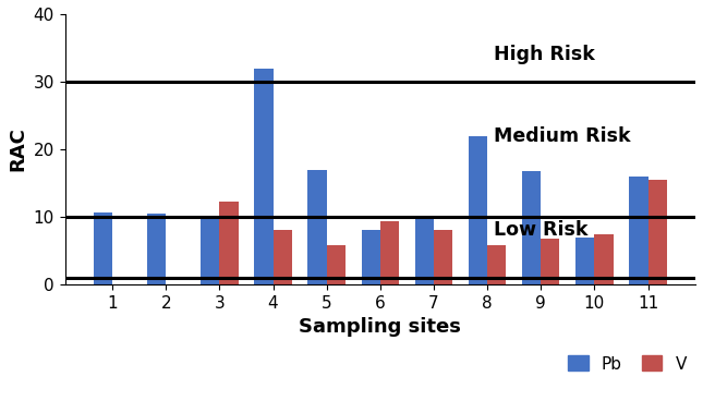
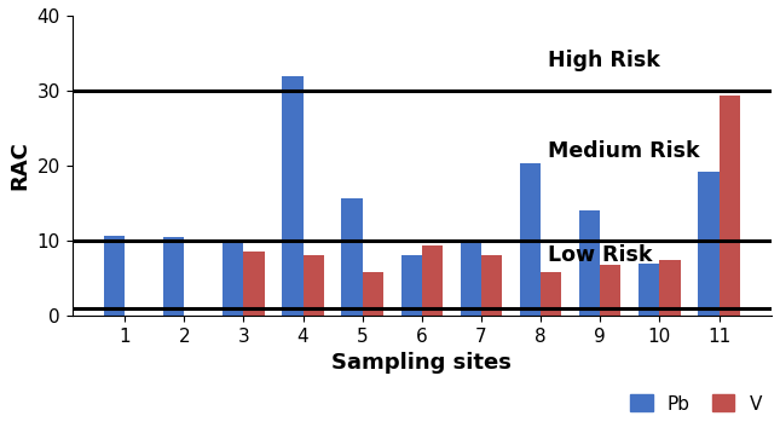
V/3: 12.2 -> 8.6
Pb/5: 17.0 -> 15.6
Pb/8: 22.0 -> 20.4
Pb/9: 16.8 -> 14.0
Pb/11: 16.0 -> 19.2
V/11: 15.5 -> 29.4
